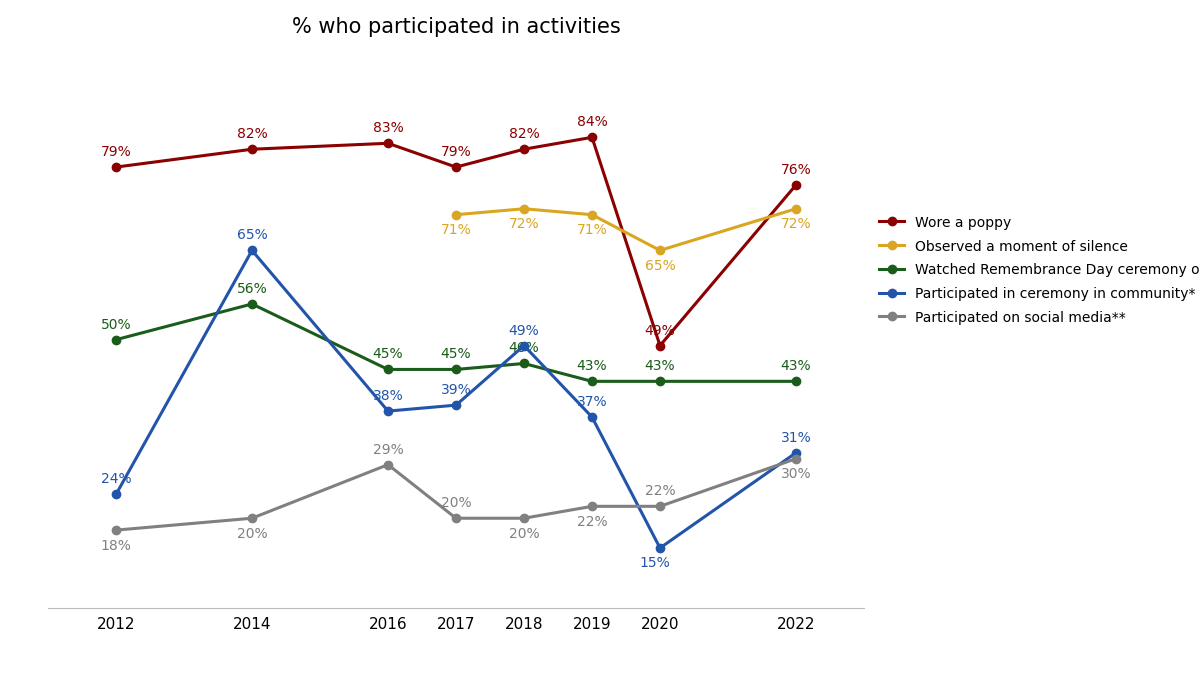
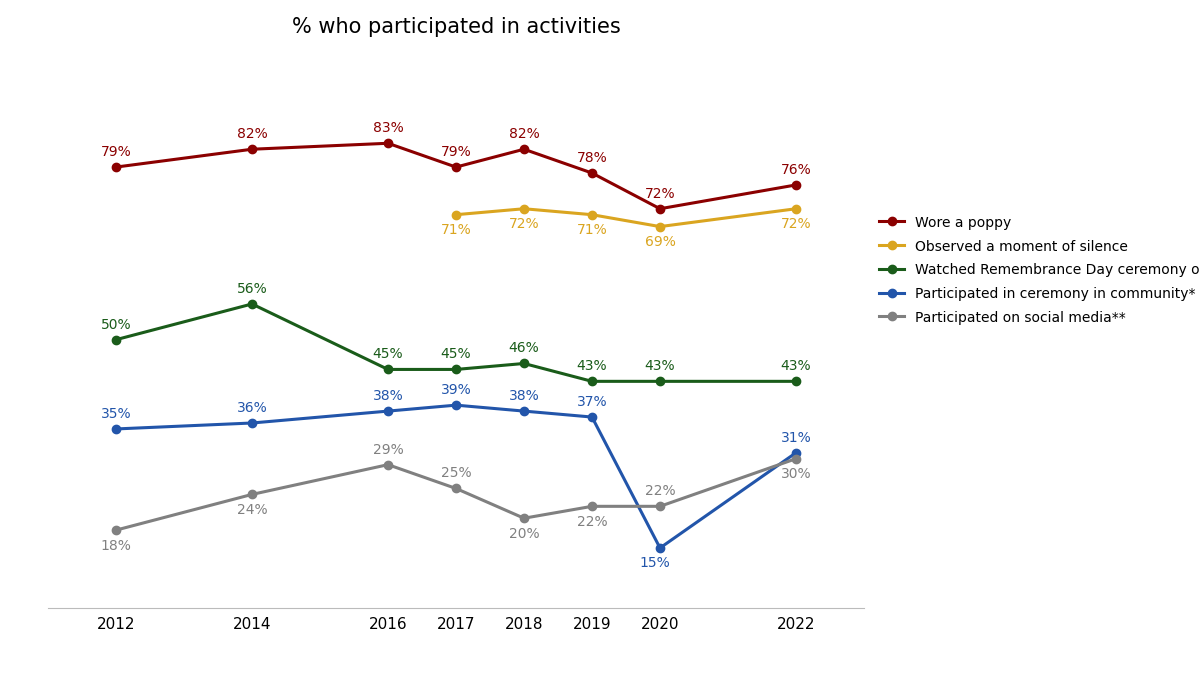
Participated in ceremony in community*/2012: 24% -> 35%
Participated in ceremony in community*/2014: 65% -> 36%
Participated on social media**/2014: 20% -> 24%
Participated on social media**/2017: 20% -> 25%
Participated in ceremony in community*/2018: 49% -> 38%
Wore a poppy/2019: 84% -> 78%
Wore a poppy/2020: 49% -> 72%
Observed a moment of silence/2020: 65% -> 69%
